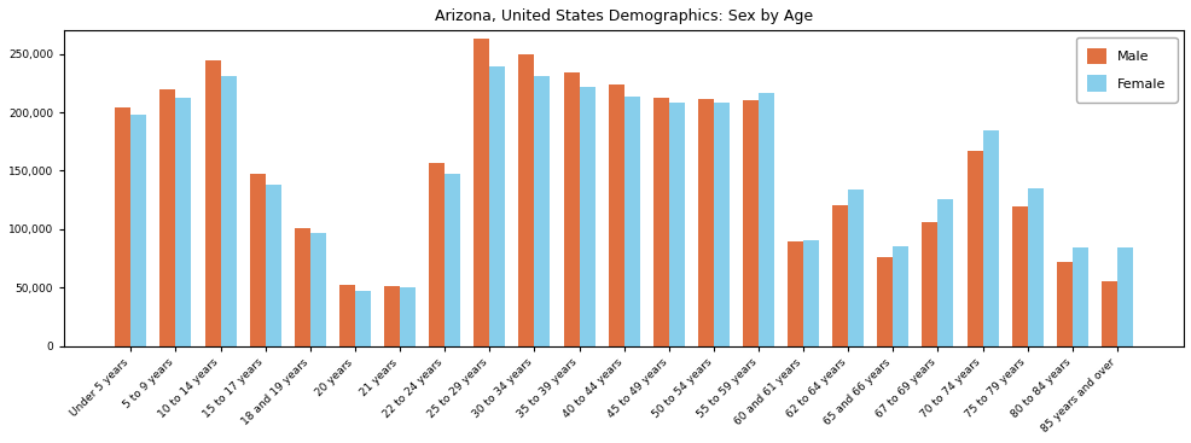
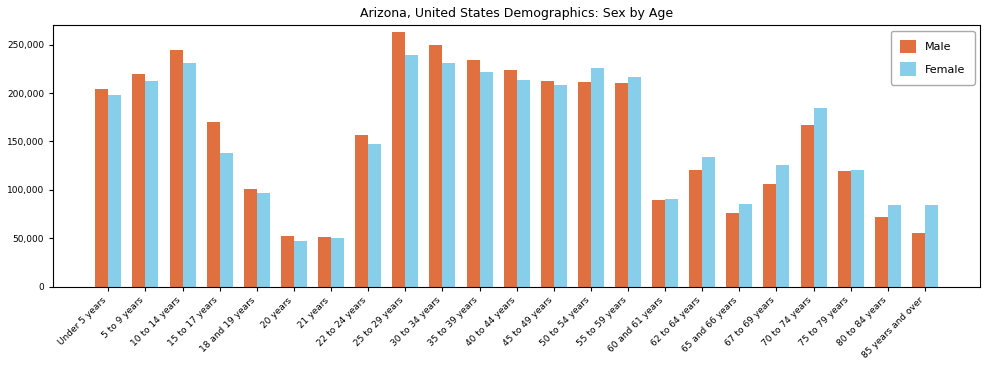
Male/15 to 17 years: 147,000 -> 170,000
Female/50 to 54 years: 208,000 -> 226,000
Female/75 to 79 years: 135,000 -> 120,000
